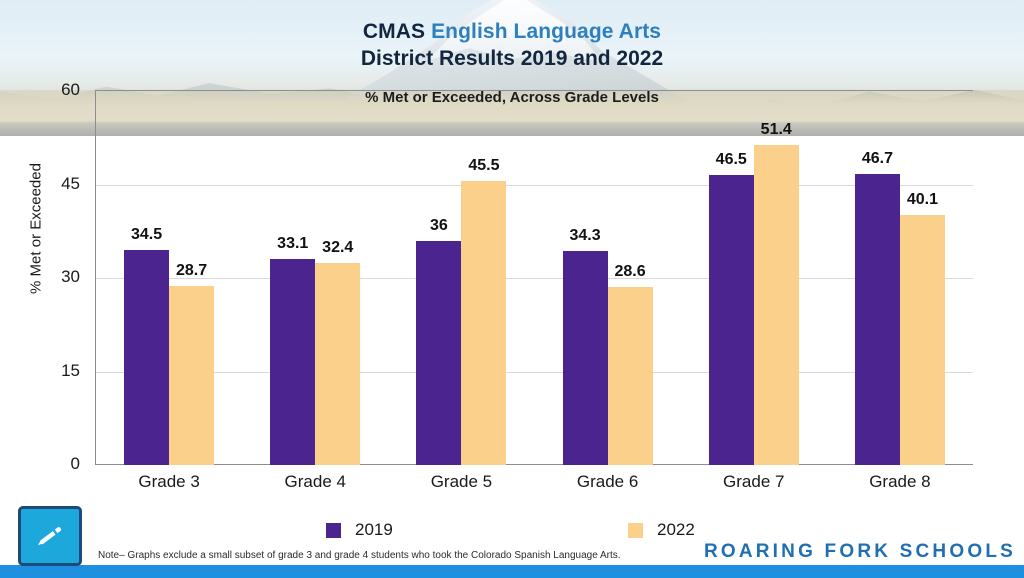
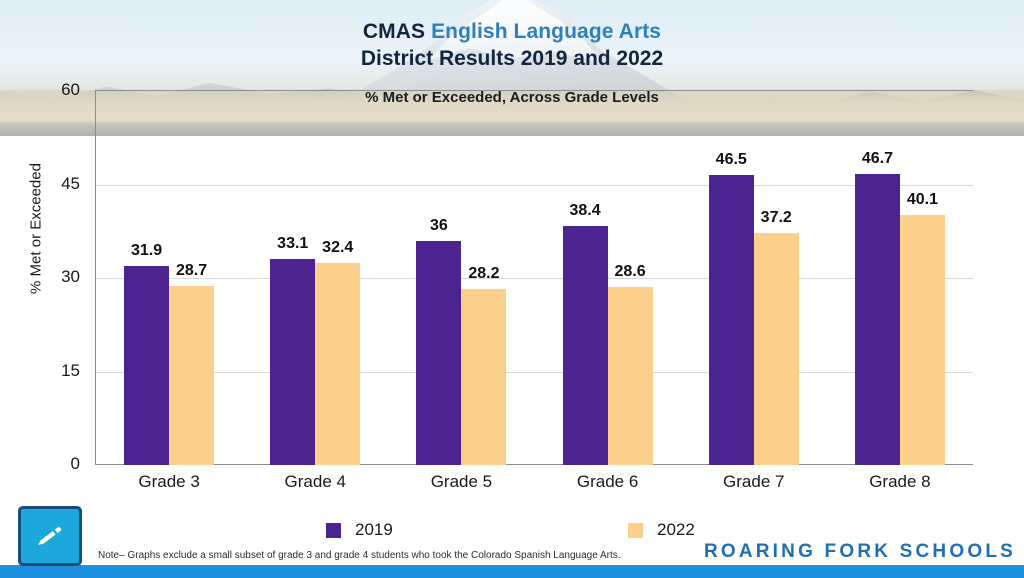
2019/Grade 3: 34.5 -> 31.9
2022/Grade 5: 45.5 -> 28.2
2019/Grade 6: 34.3 -> 38.4
2022/Grade 7: 51.4 -> 37.2
